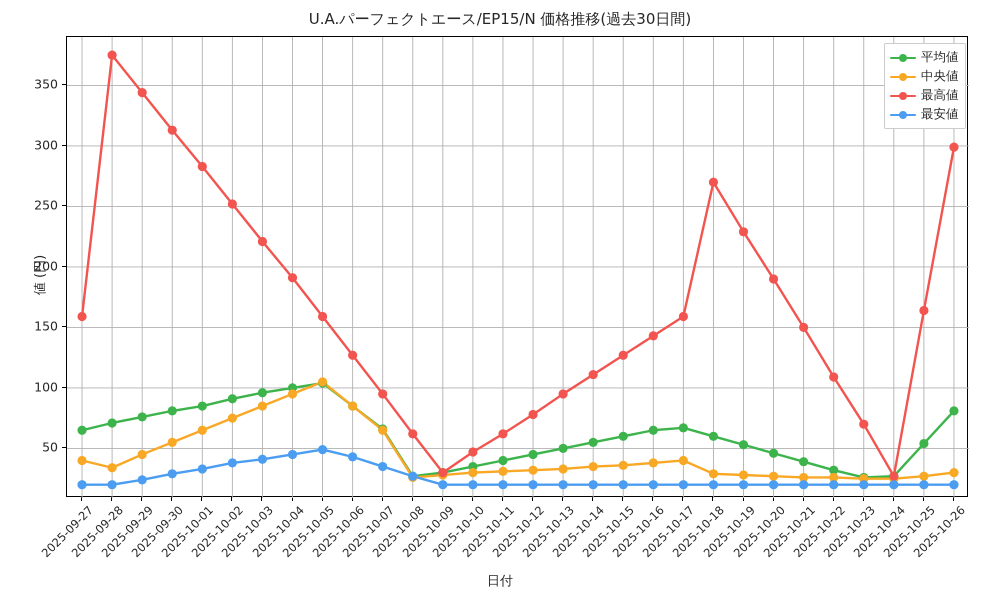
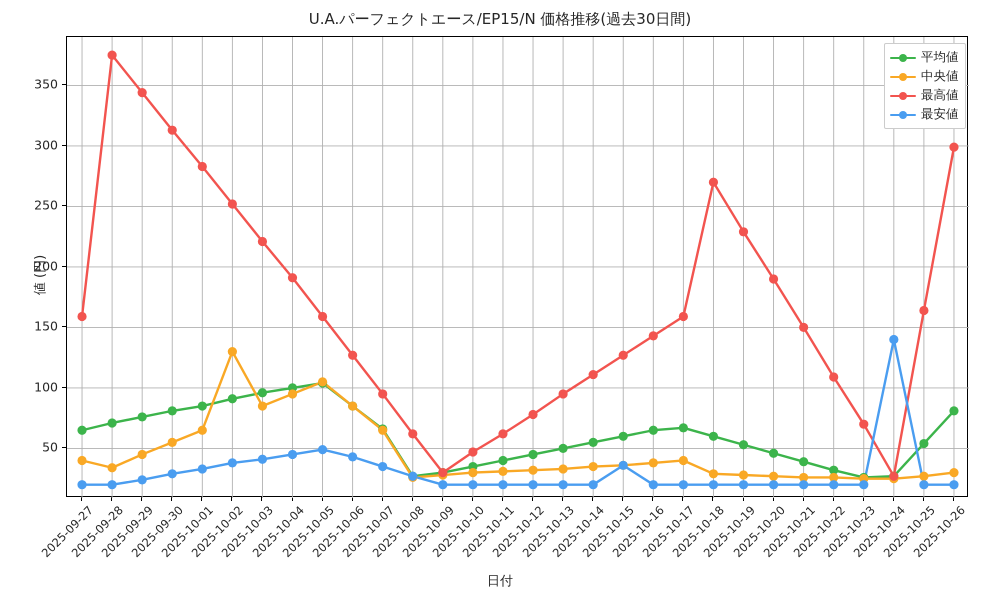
中央値/2025-10-02: 75 -> 130
最安値/2025-10-15: 20 -> 36
最安値/2025-10-24: 20 -> 140
